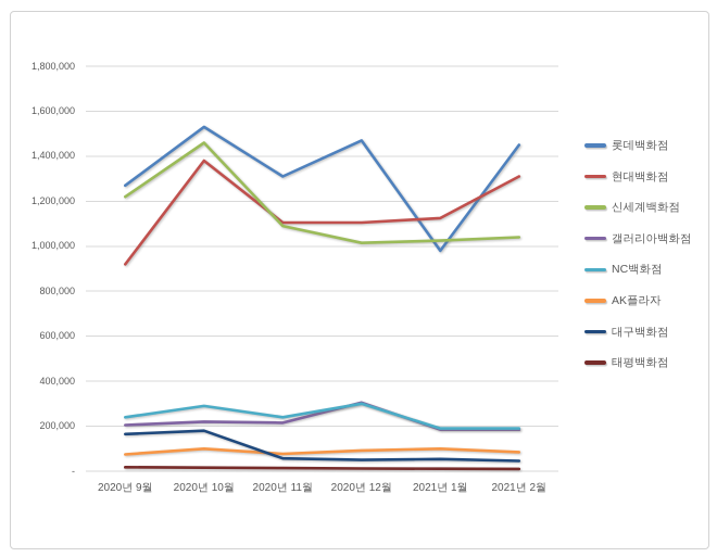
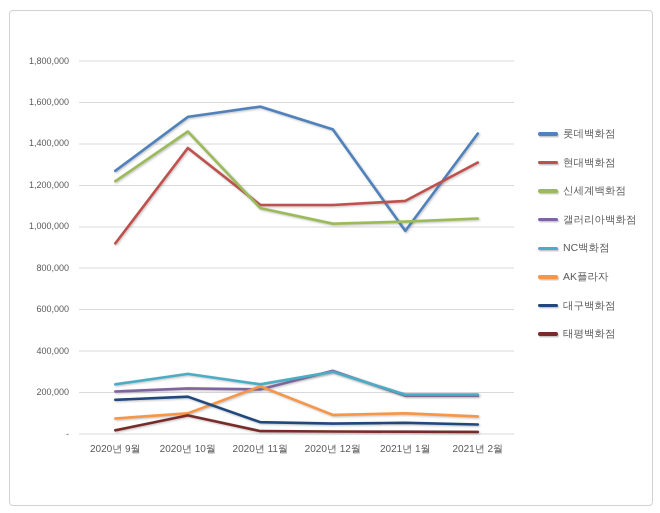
태평백화점/2020년 10월: 20000 -> 90000
롯데백화점/2020년 11월: 1310000 -> 1580000
AK플라자/2020년 11월: 80000 -> 230000
